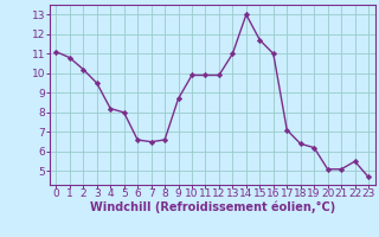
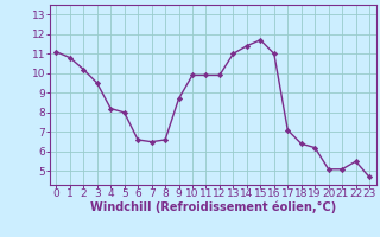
14: 13.0 -> 11.4
